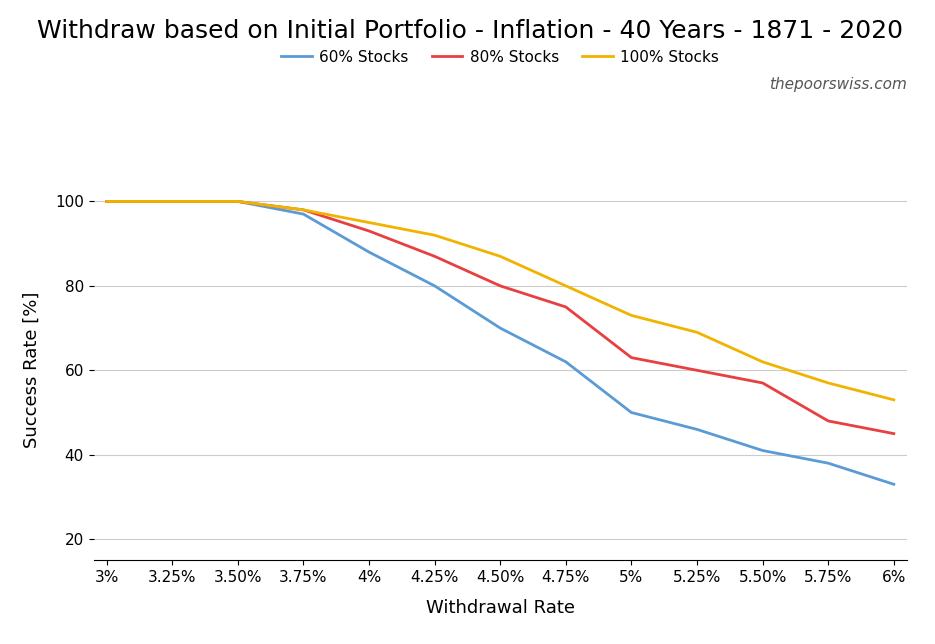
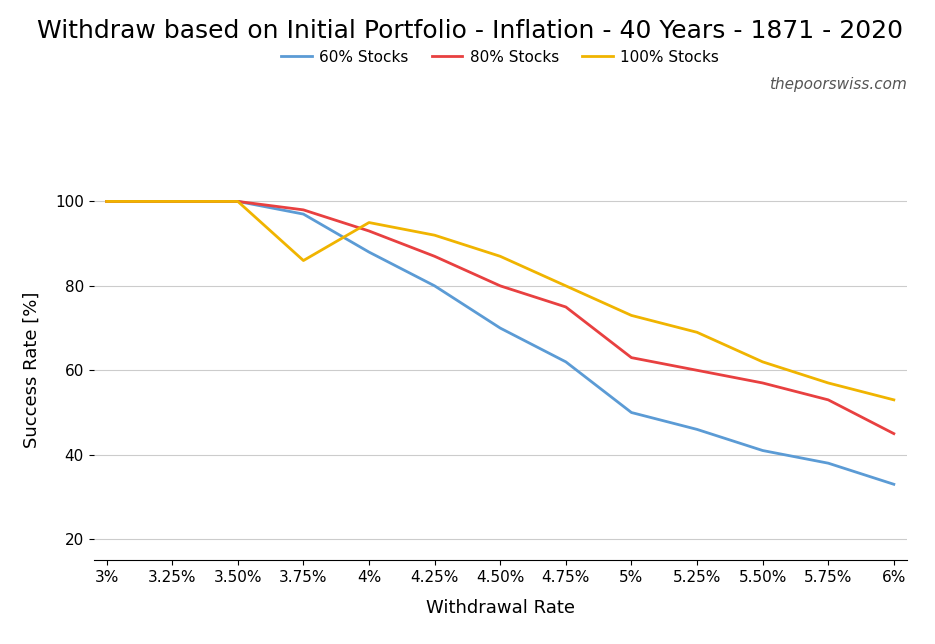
100% Stocks/3.75%: 98 -> 86
80% Stocks/5.75%: 48 -> 53
